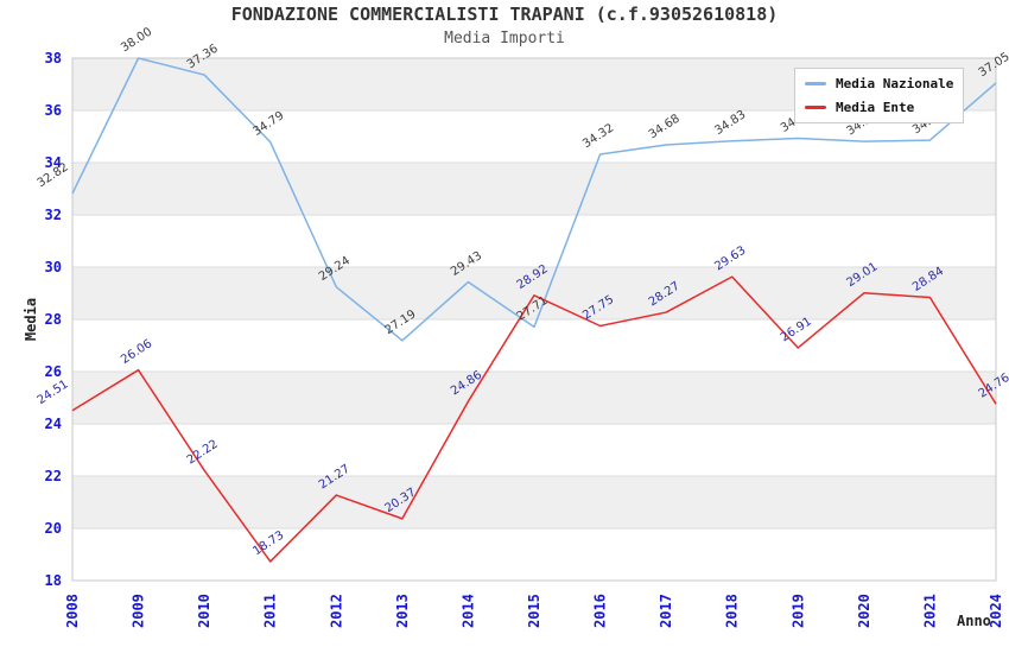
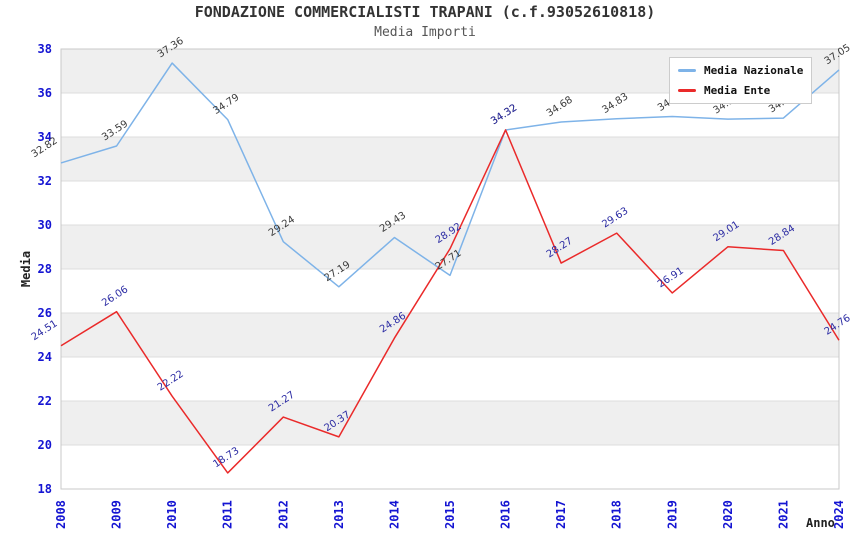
Media Nazionale/2009: 38.00 -> 33.59
Media Ente/2016: 27.75 -> 34.32
